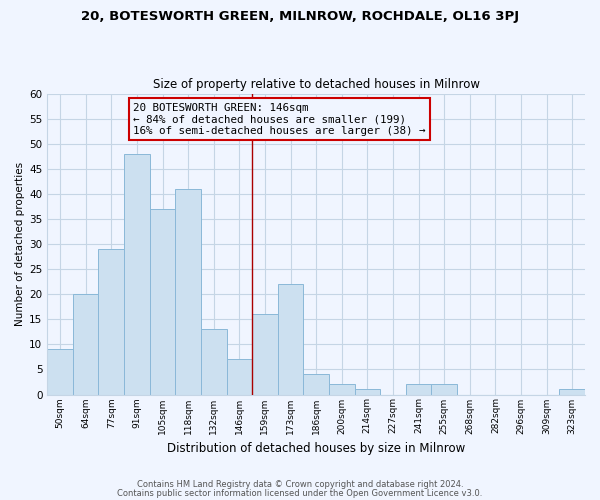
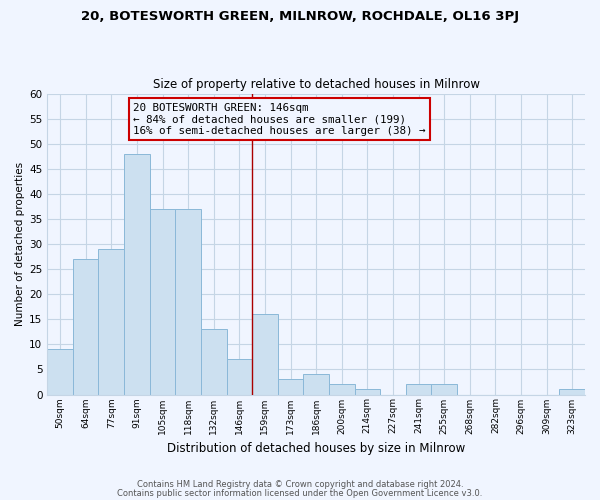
64sqm: 20 -> 27
118sqm: 41 -> 37
173sqm: 22 -> 3
